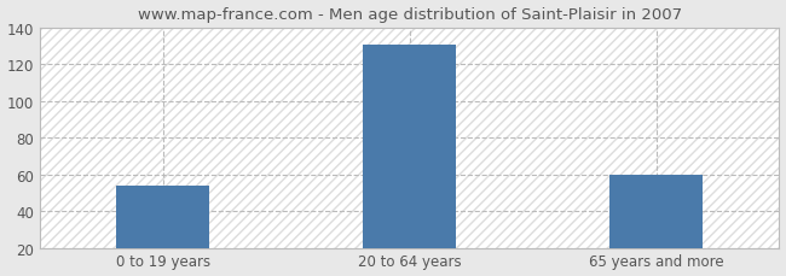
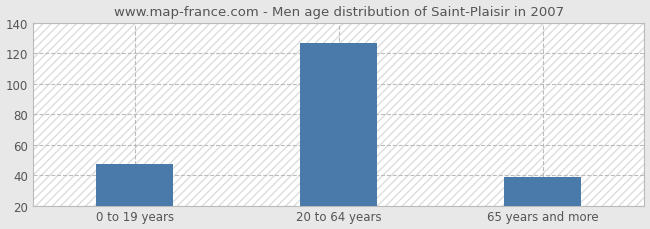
0 to 19 years: 54 -> 47
20 to 64 years: 131 -> 127
65 years and more: 60 -> 39
